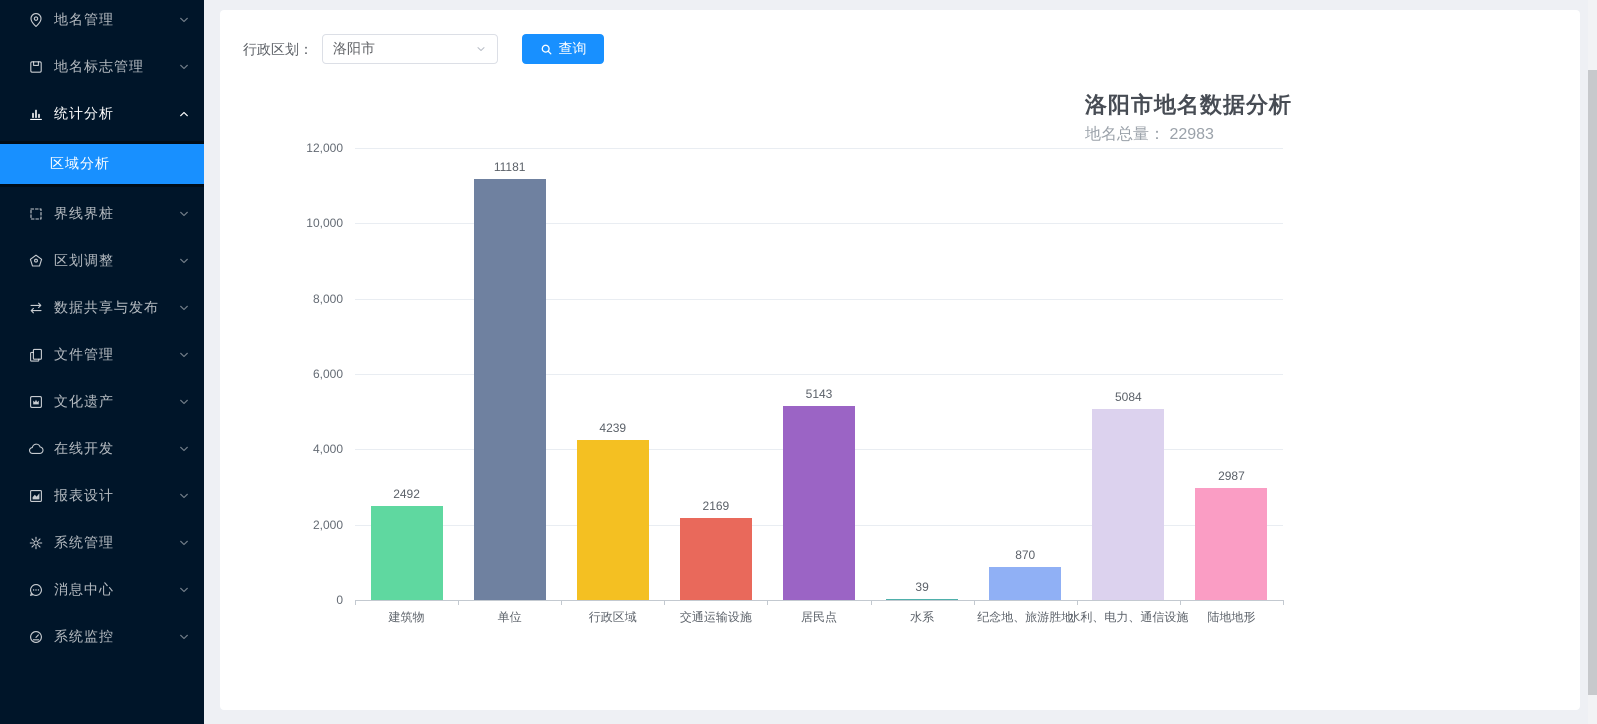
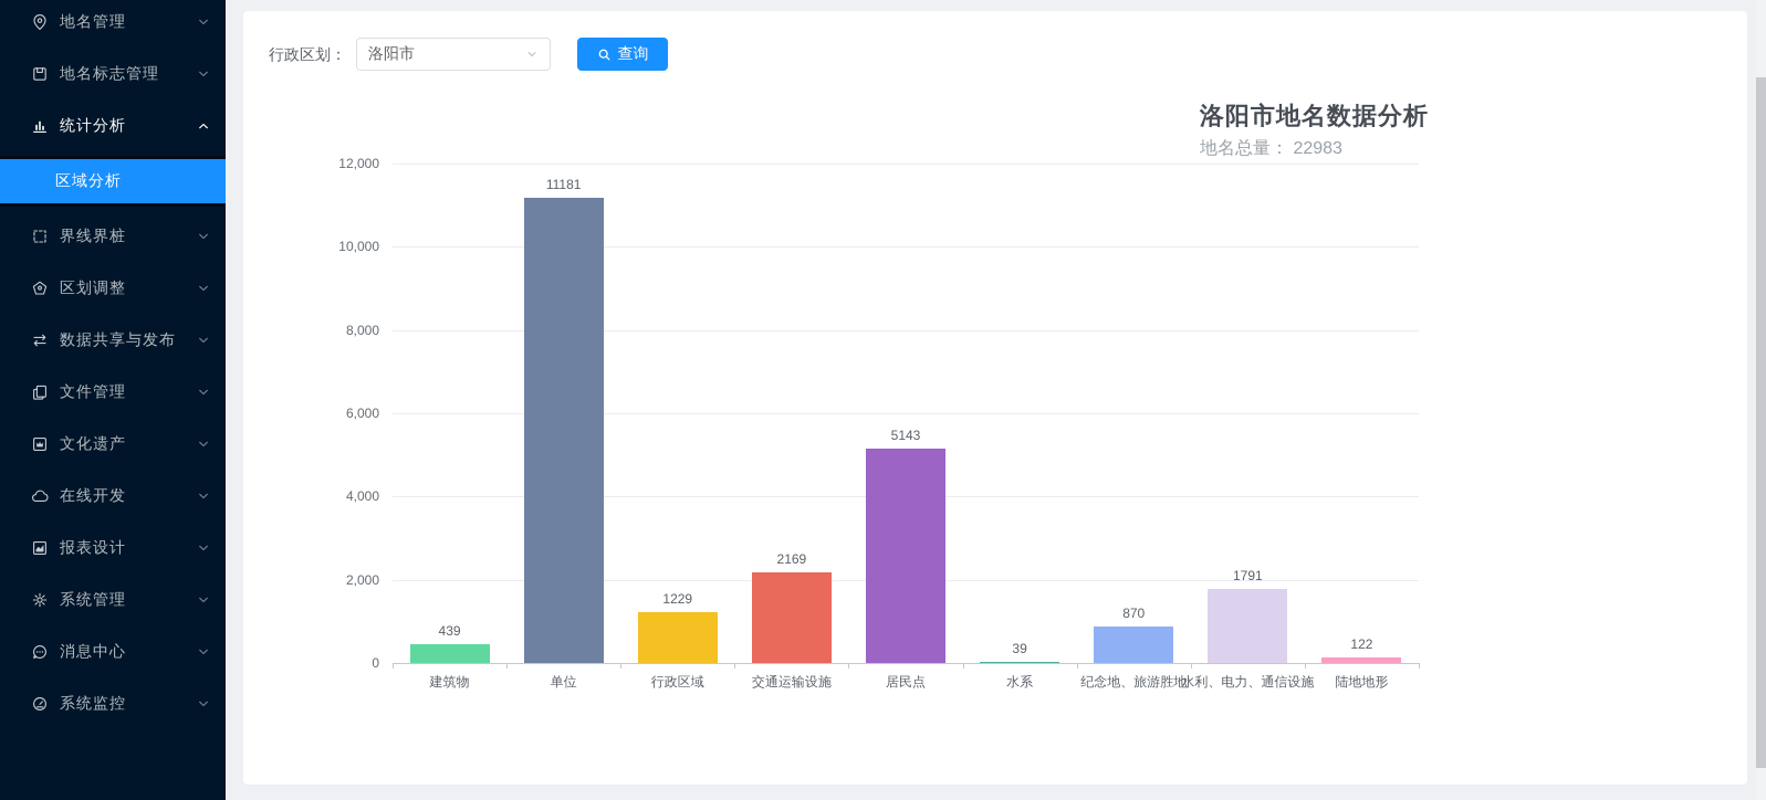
建筑物: 2492 -> 439
行政区域: 4239 -> 1229
水利、电力、通信设施: 5084 -> 1791
陆地地形: 2987 -> 122
